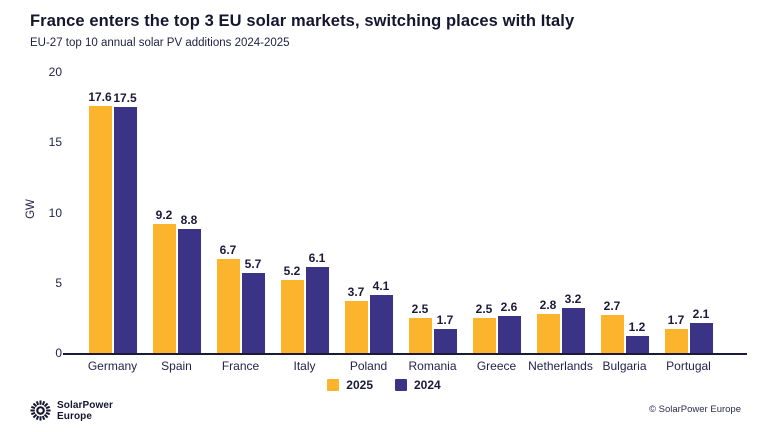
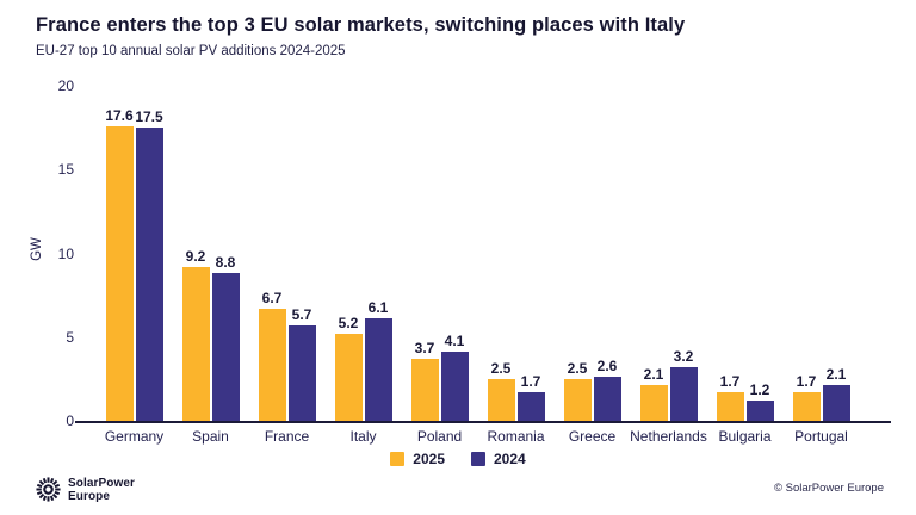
2025/Netherlands: 2.8 -> 2.1
2025/Bulgaria: 2.7 -> 1.7
